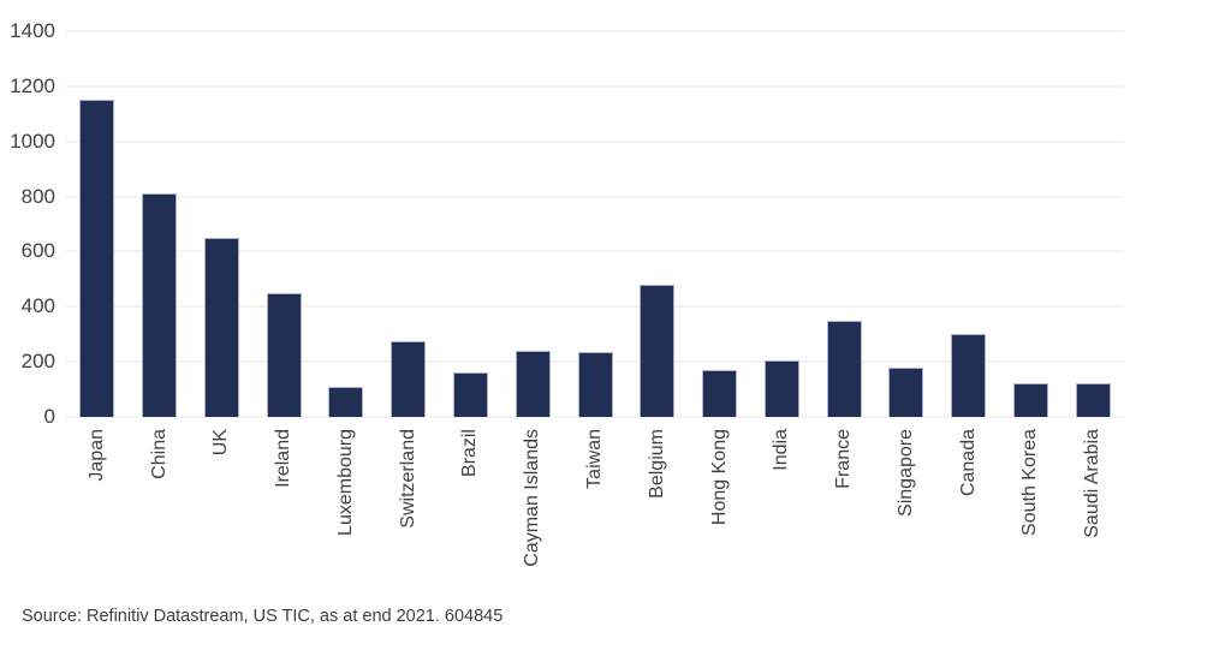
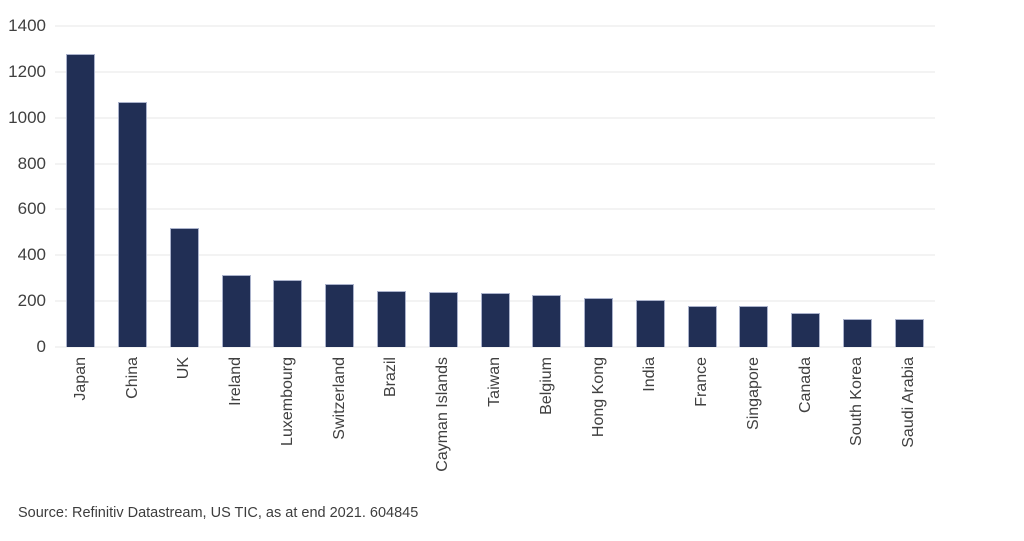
Japan: 1150 -> 1280
China: 810 -> 1070
UK: 650 -> 520
Ireland: 450 -> 310
Luxembourg: 110 -> 290
Brazil: 160 -> 250
Belgium: 480 -> 230
Hong Kong: 170 -> 220
France: 350 -> 180
Canada: 300 -> 150
